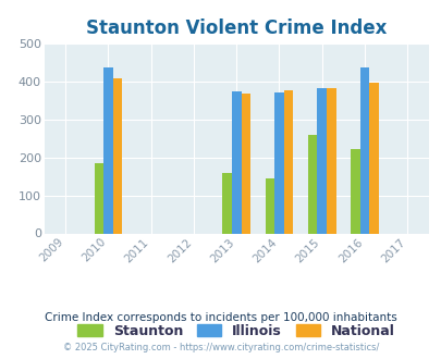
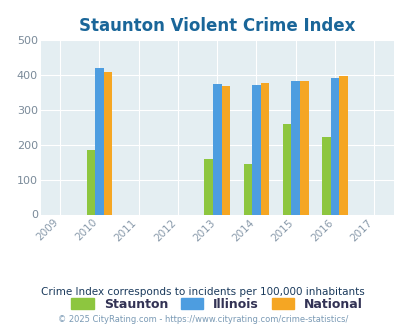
Illinois/2010: 435 -> 420
Illinois/2016: 437 -> 390
